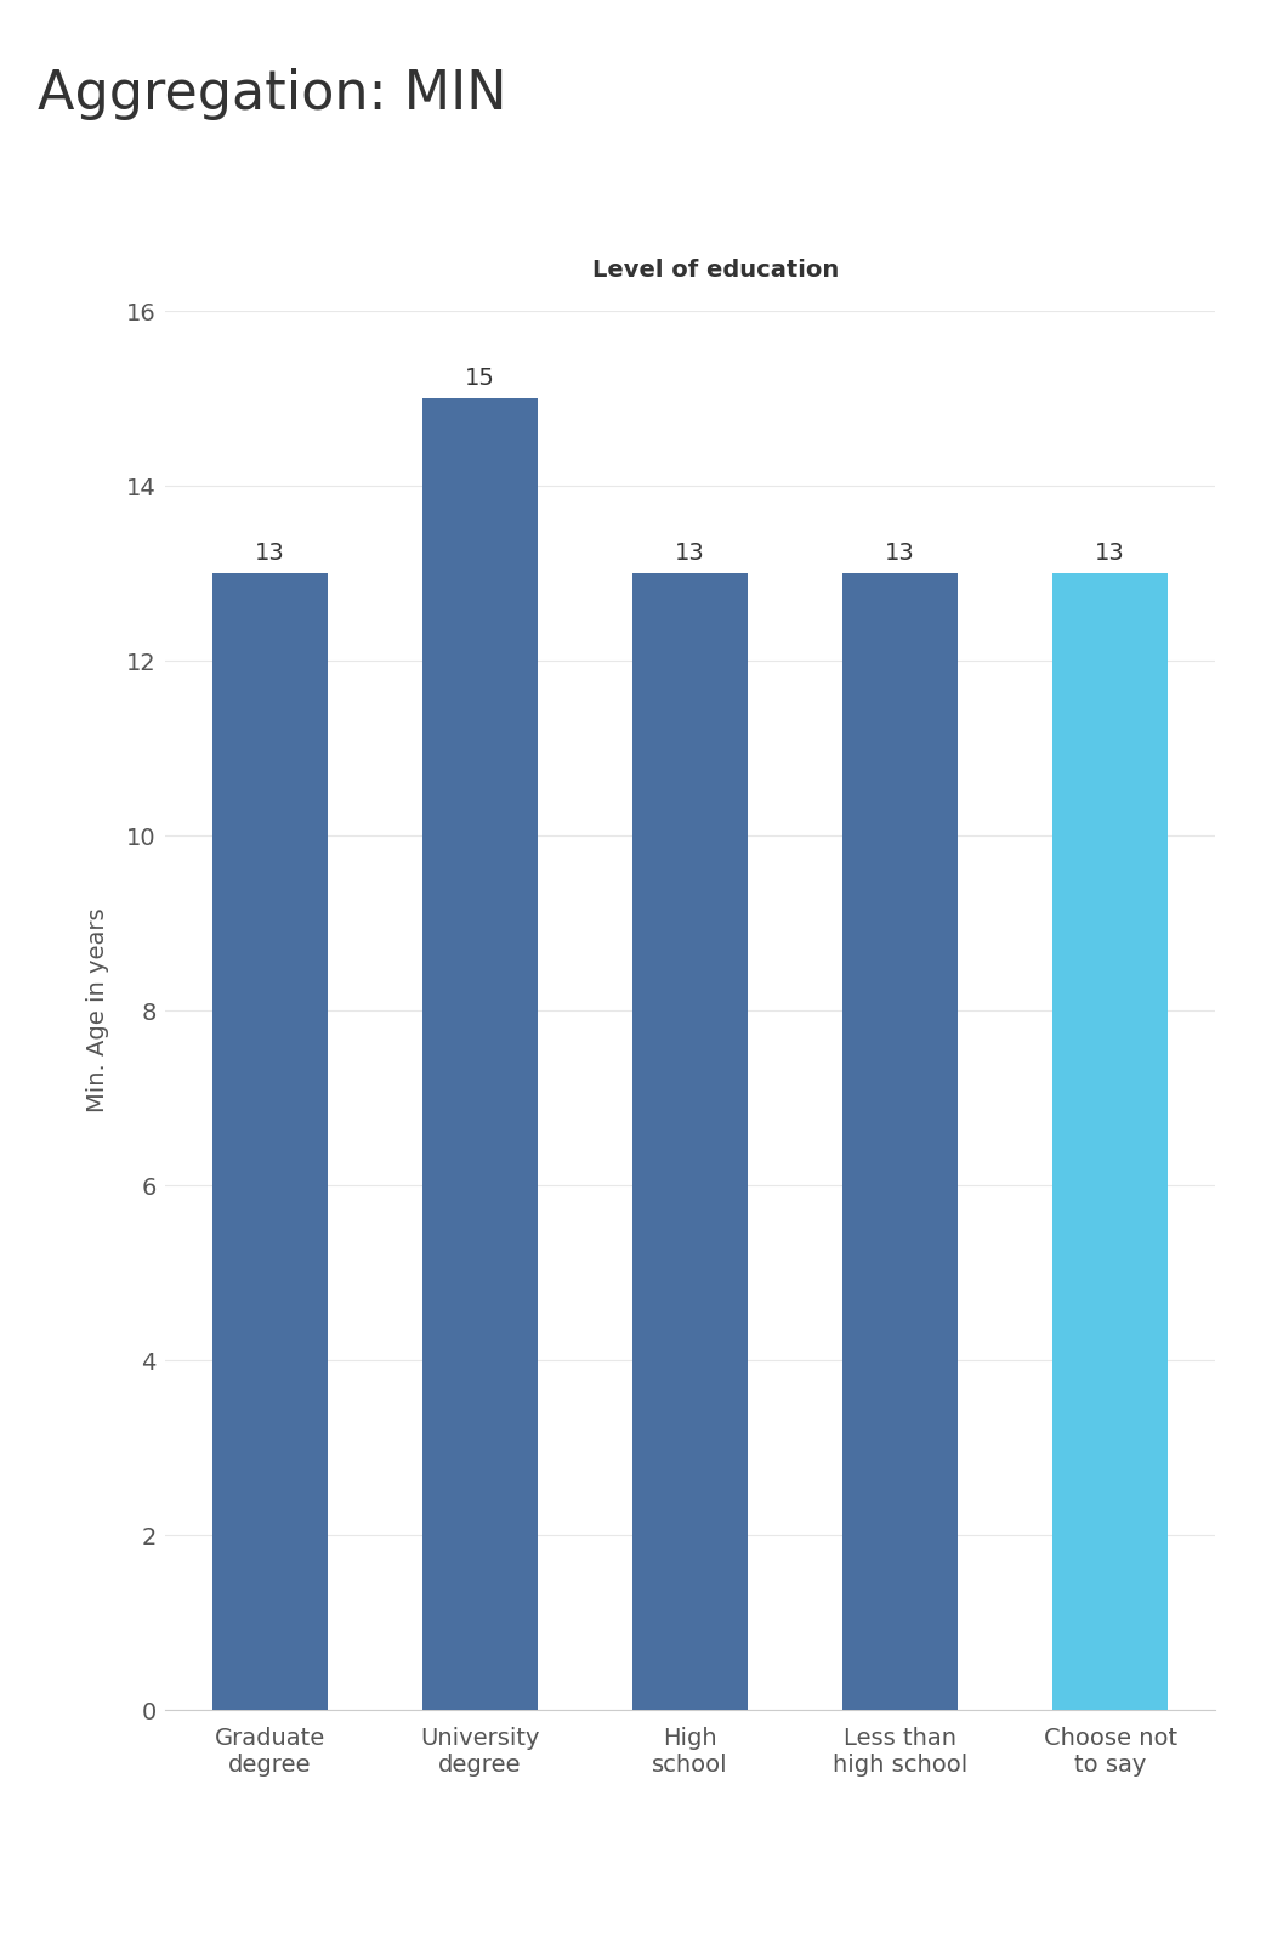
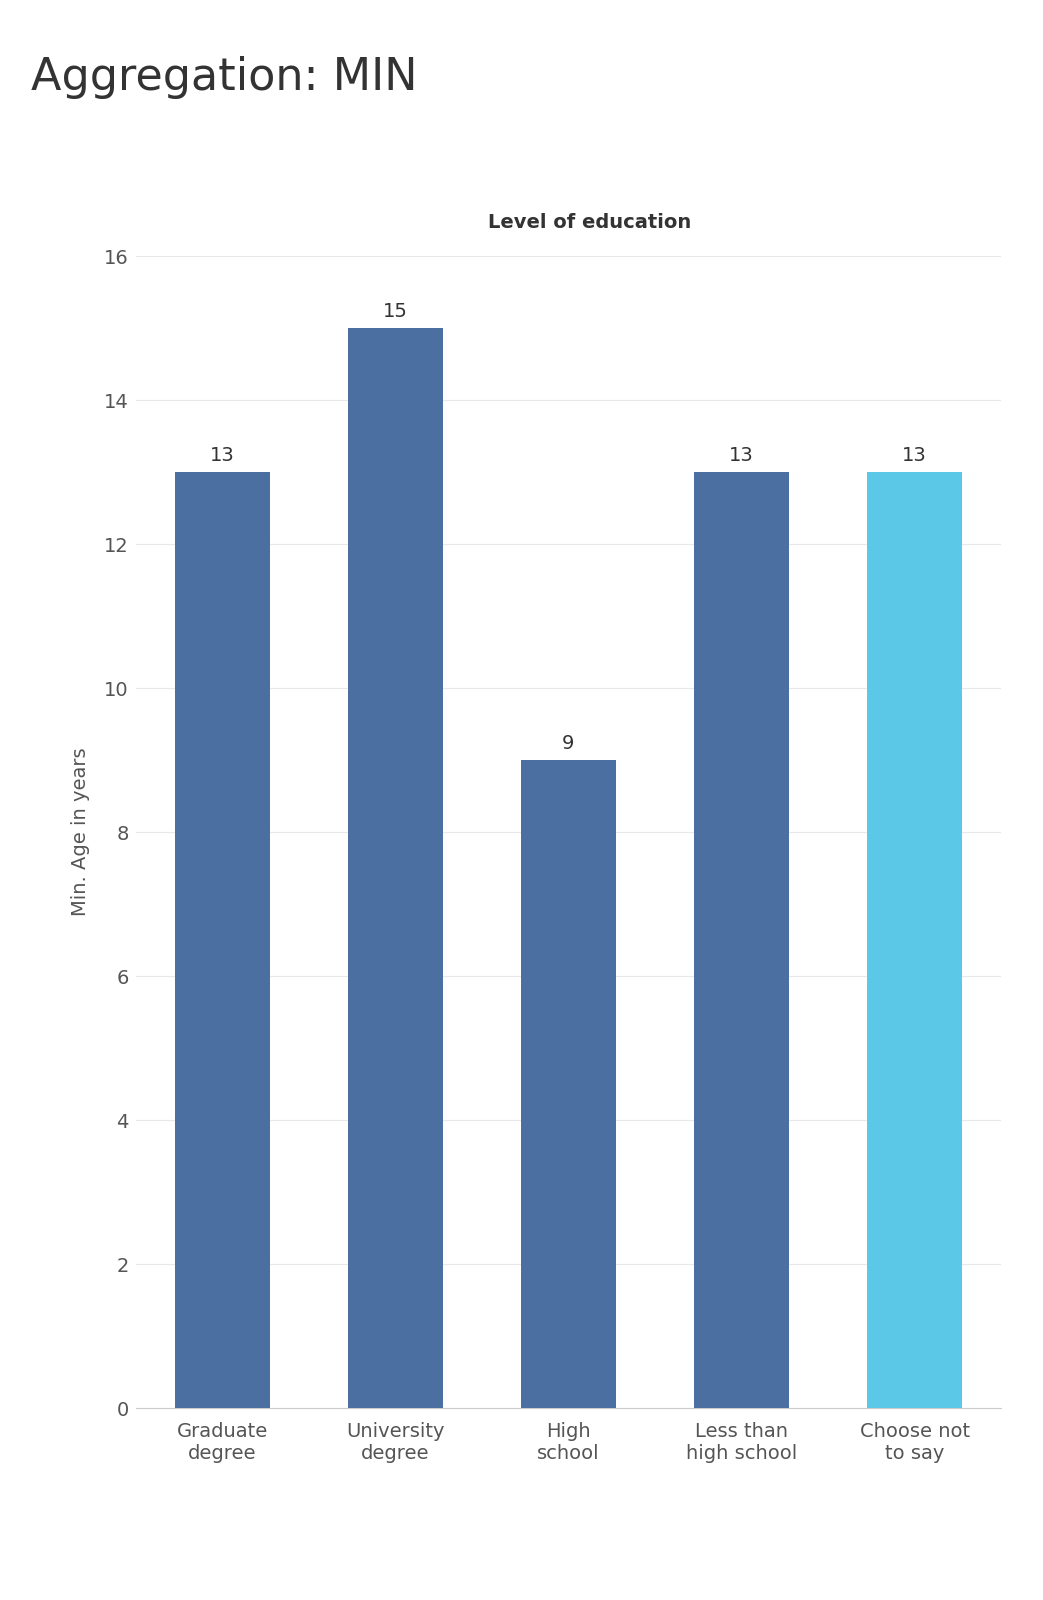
High school: 13 -> 9
